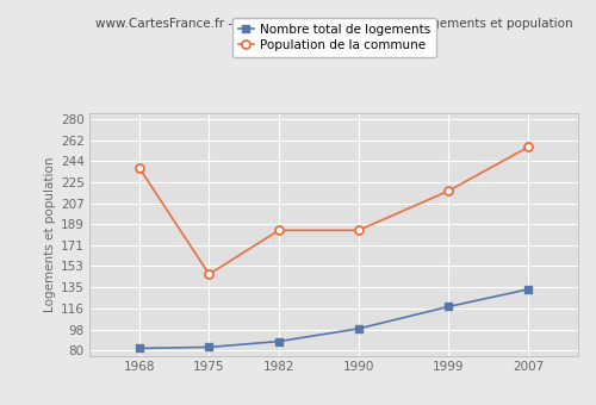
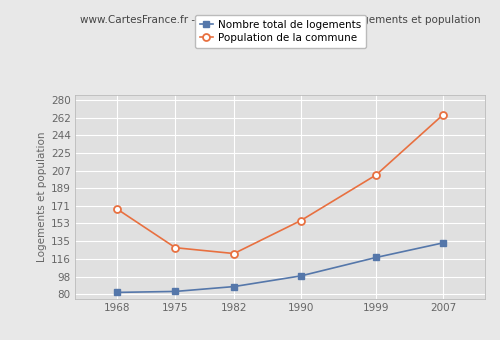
Population de la commune/1968: 238 -> 168
Population de la commune/1975: 146 -> 128
Population de la commune/1982: 184 -> 122
Population de la commune/1990: 184 -> 156
Population de la commune/1999: 218 -> 203
Population de la commune/2007: 256 -> 265
